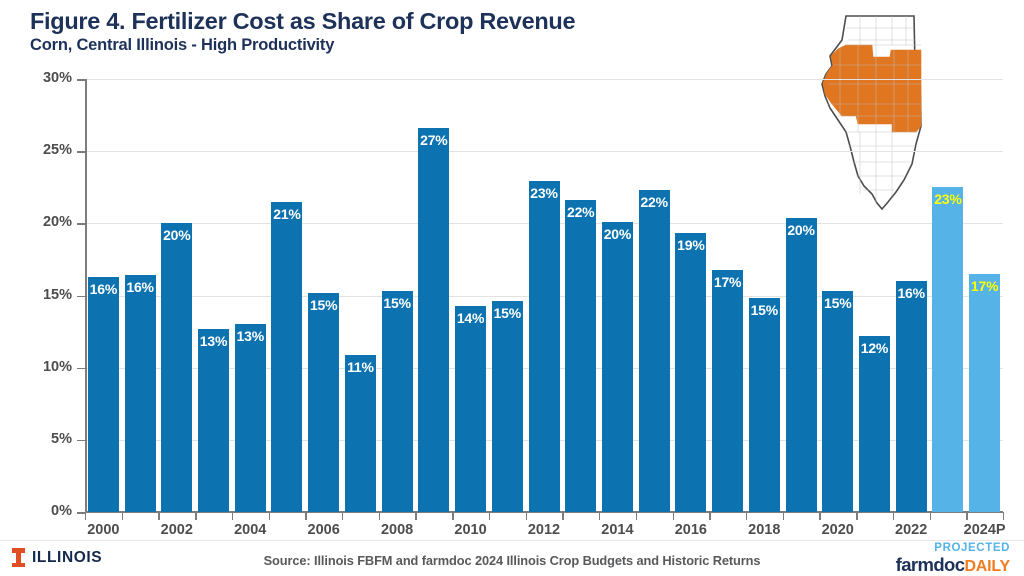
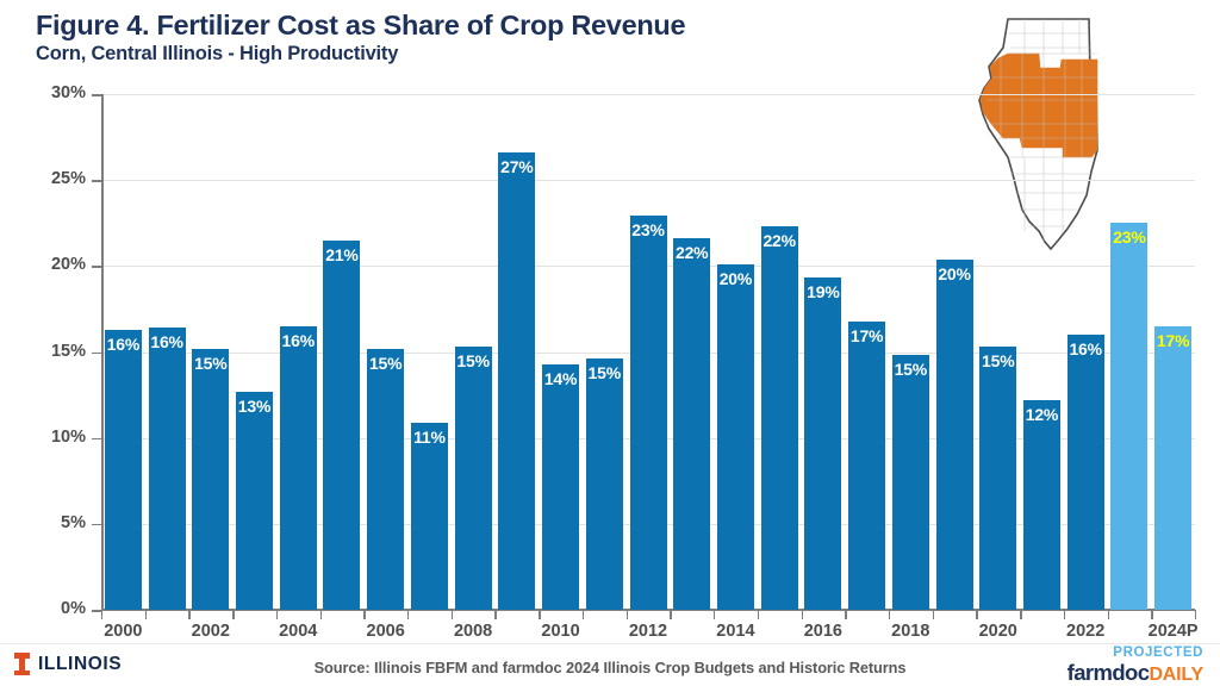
2002: 20% -> 15%
2004: 13% -> 16%
